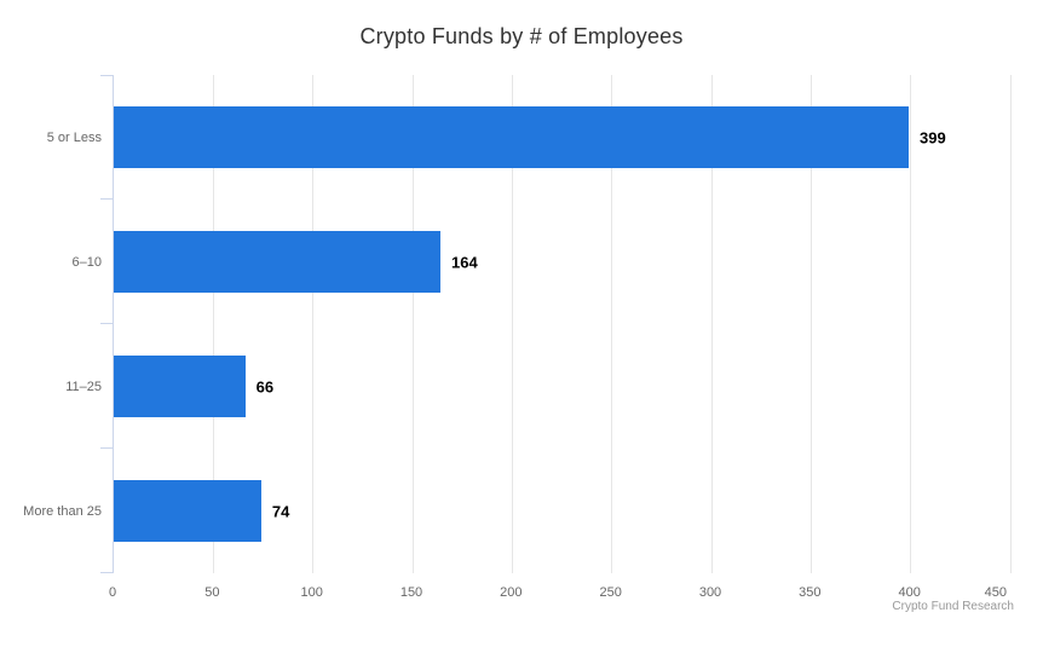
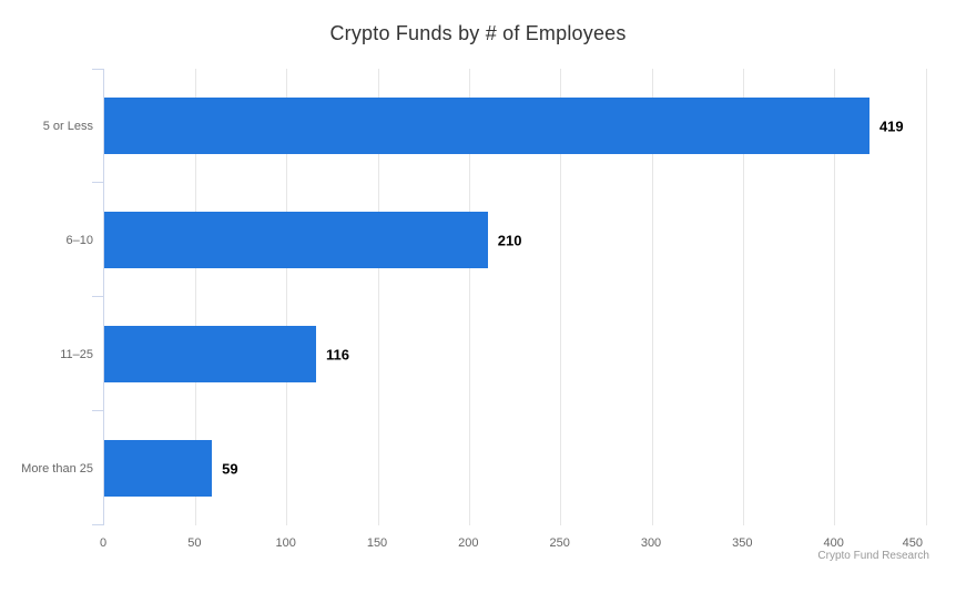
5 or Less: 399 -> 419
6–10: 164 -> 210
11–25: 66 -> 116
More than 25: 74 -> 59
